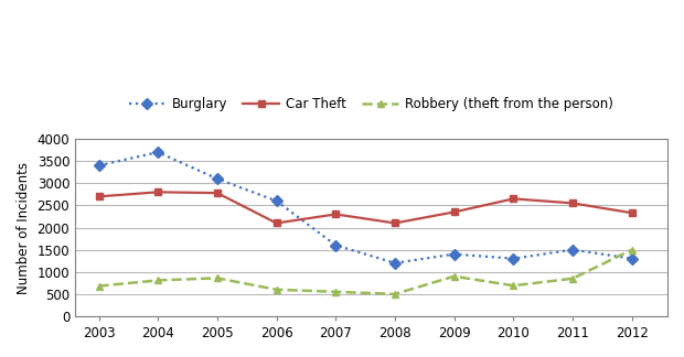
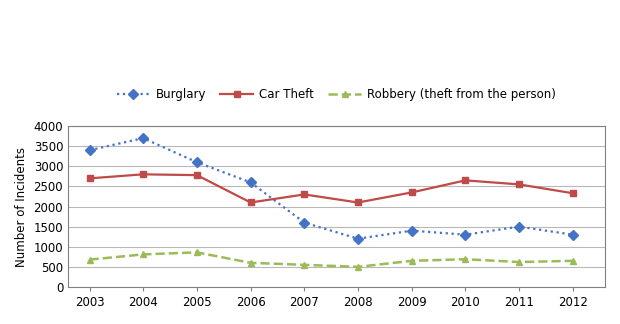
Robbery (theft from the person)/2009: 900 -> 650
Robbery (theft from the person)/2011: 850 -> 620
Robbery (theft from the person)/2012: 1500 -> 650
